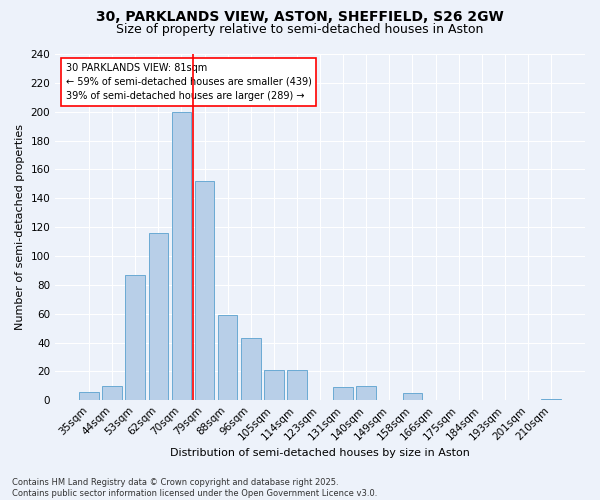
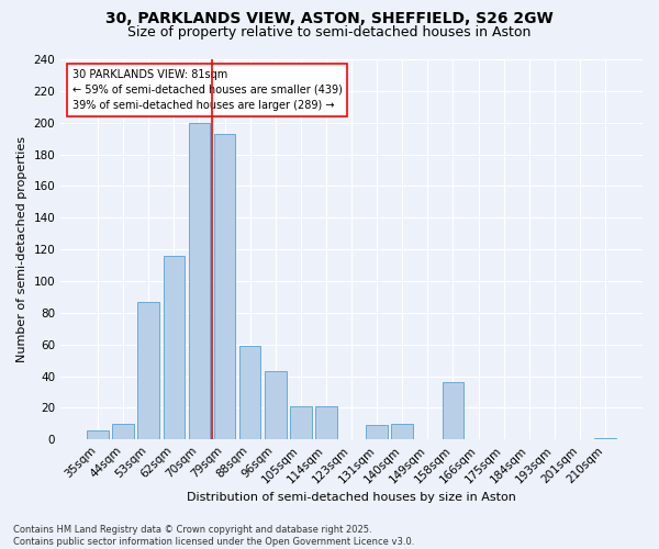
79sqm: 152 -> 193
158sqm: 5 -> 36
